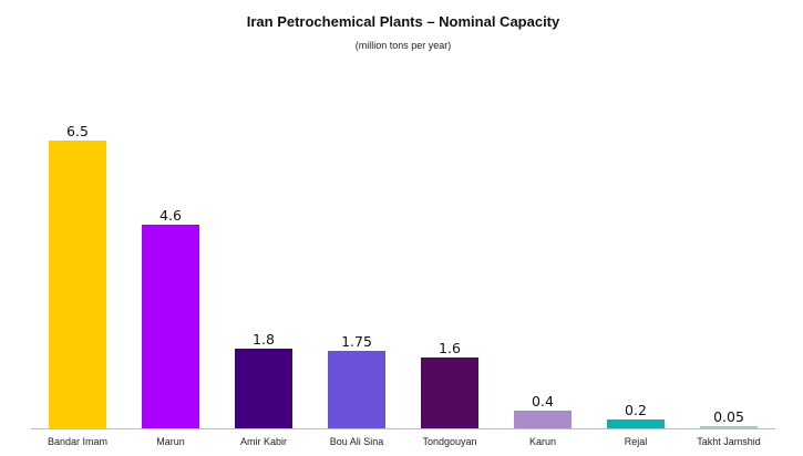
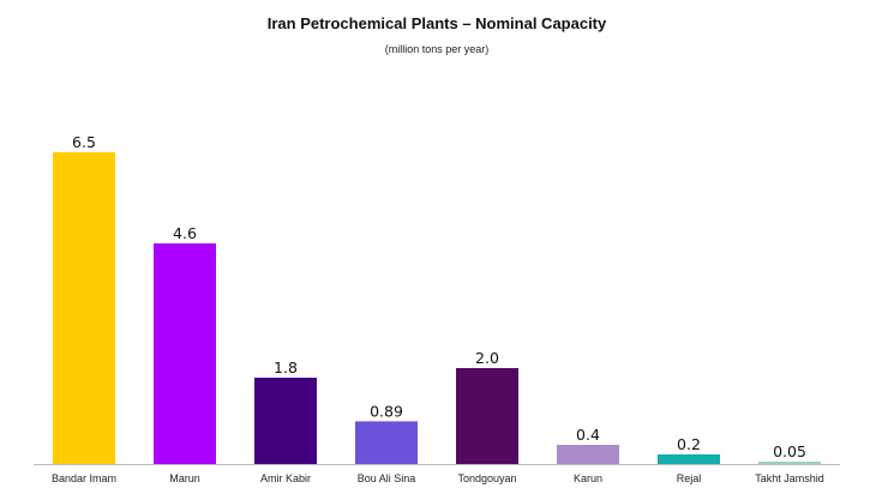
Bou Ali Sina: 1.75 -> 0.89
Tondgouyan: 1.6 -> 2.0
